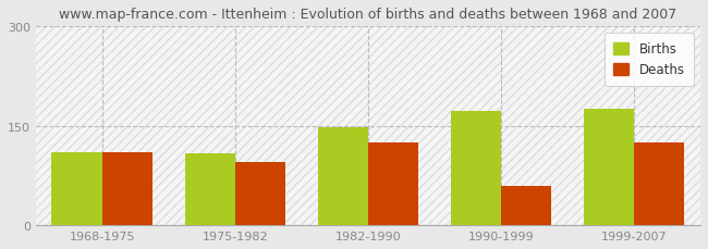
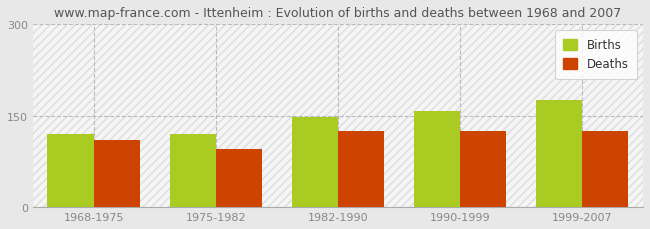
Births/1968-1975: 110 -> 120
Births/1975-1982: 108 -> 120
Births/1990-1999: 172 -> 158
Deaths/1990-1999: 60 -> 125
